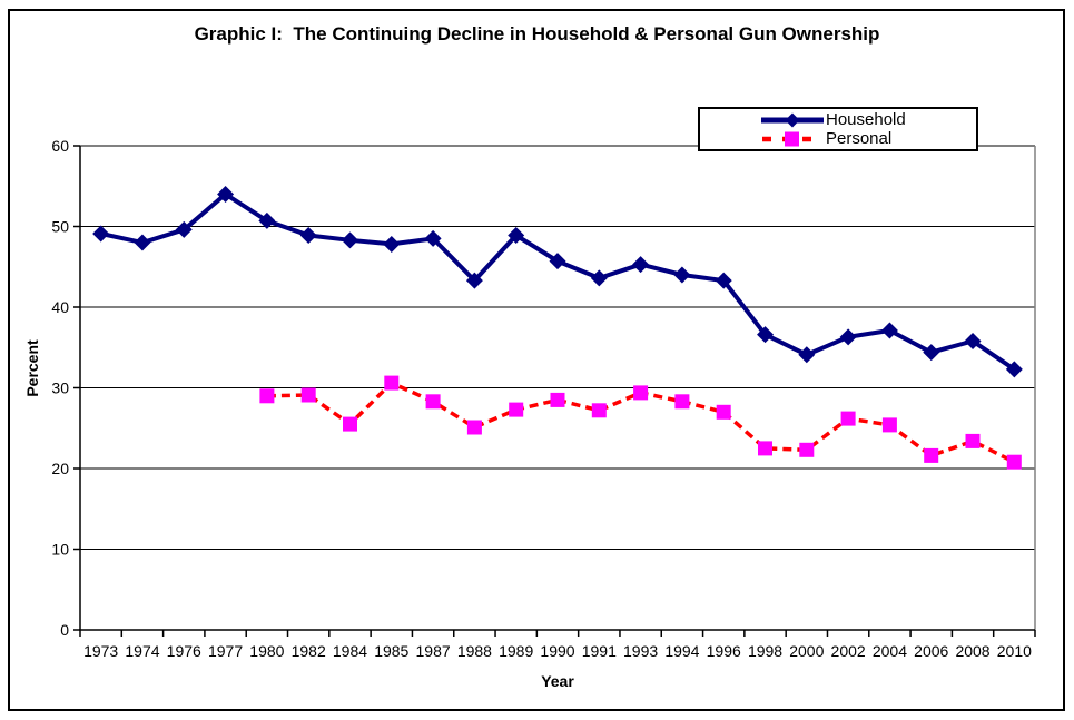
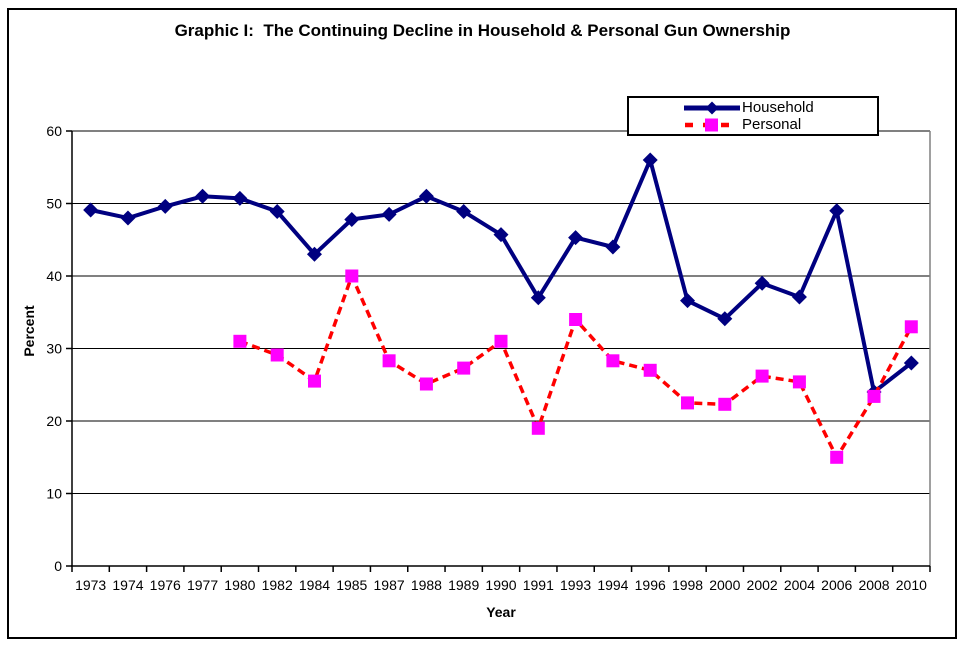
Household/1977: 54 -> 51
Personal/1980: 29 -> 31
Household/1984: 48 -> 43
Personal/1985: 31 -> 40
Household/1988: 43 -> 51
Personal/1990: 28 -> 31
Household/1991: 44 -> 37
Personal/1991: 27 -> 19
Personal/1993: 29 -> 34
Household/1996: 43 -> 56
Household/2002: 36 -> 39
Household/2006: 34 -> 49
Personal/2006: 22 -> 15
Household/2008: 36 -> 24
Household/2010: 32 -> 28
Personal/2010: 21 -> 33
